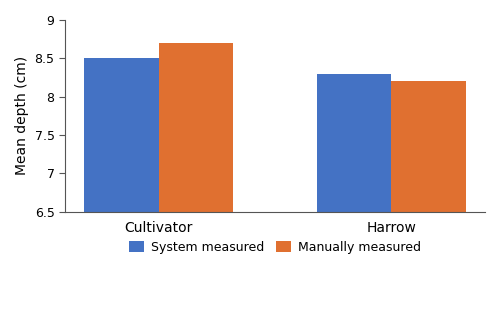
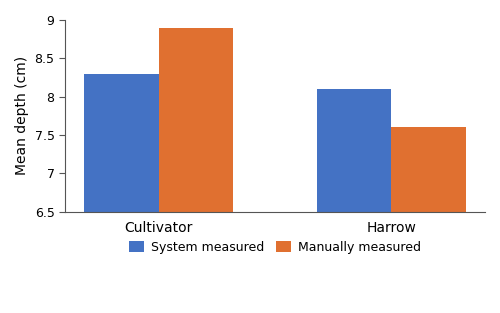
System measured/Cultivator: 8.5 -> 8.3
Manually measured/Cultivator: 8.7 -> 8.9
System measured/Harrow: 8.3 -> 8.1
Manually measured/Harrow: 8.2 -> 7.6
